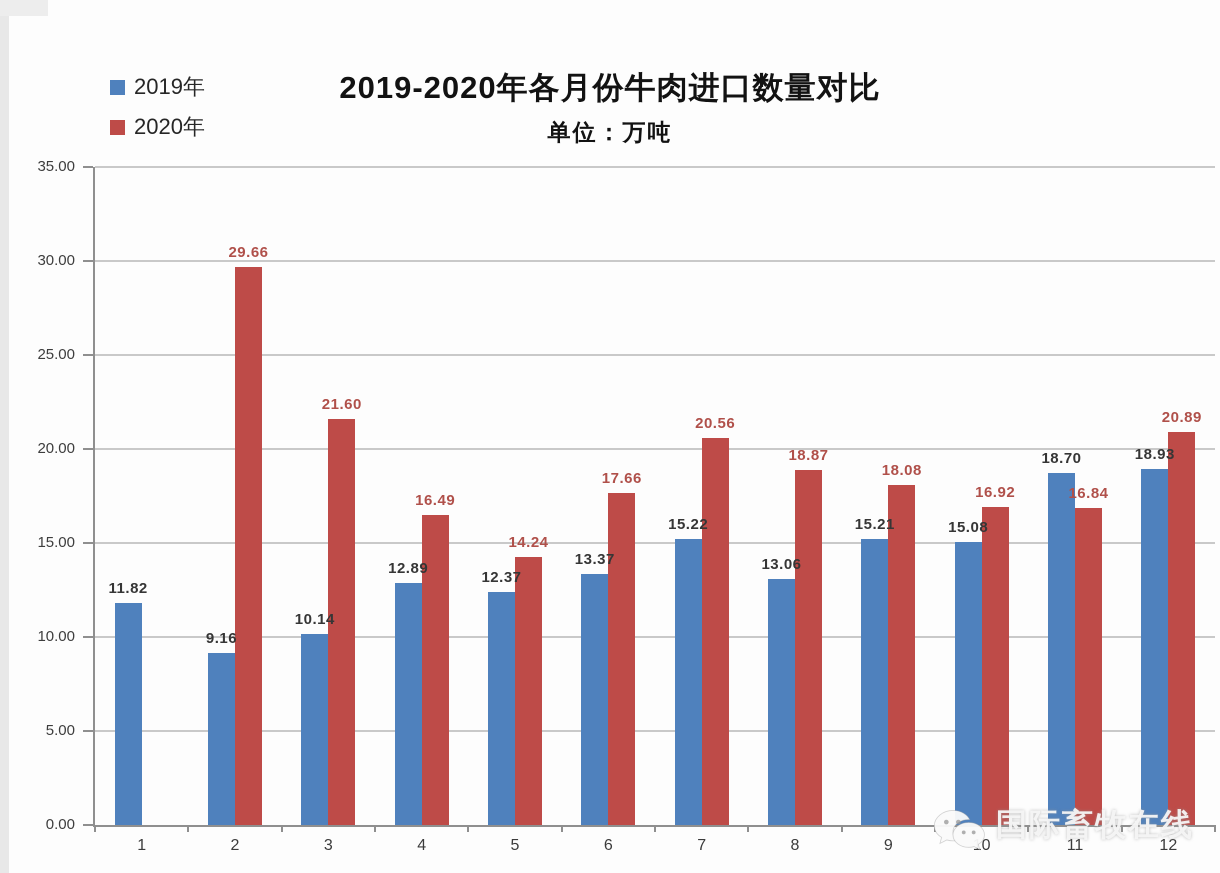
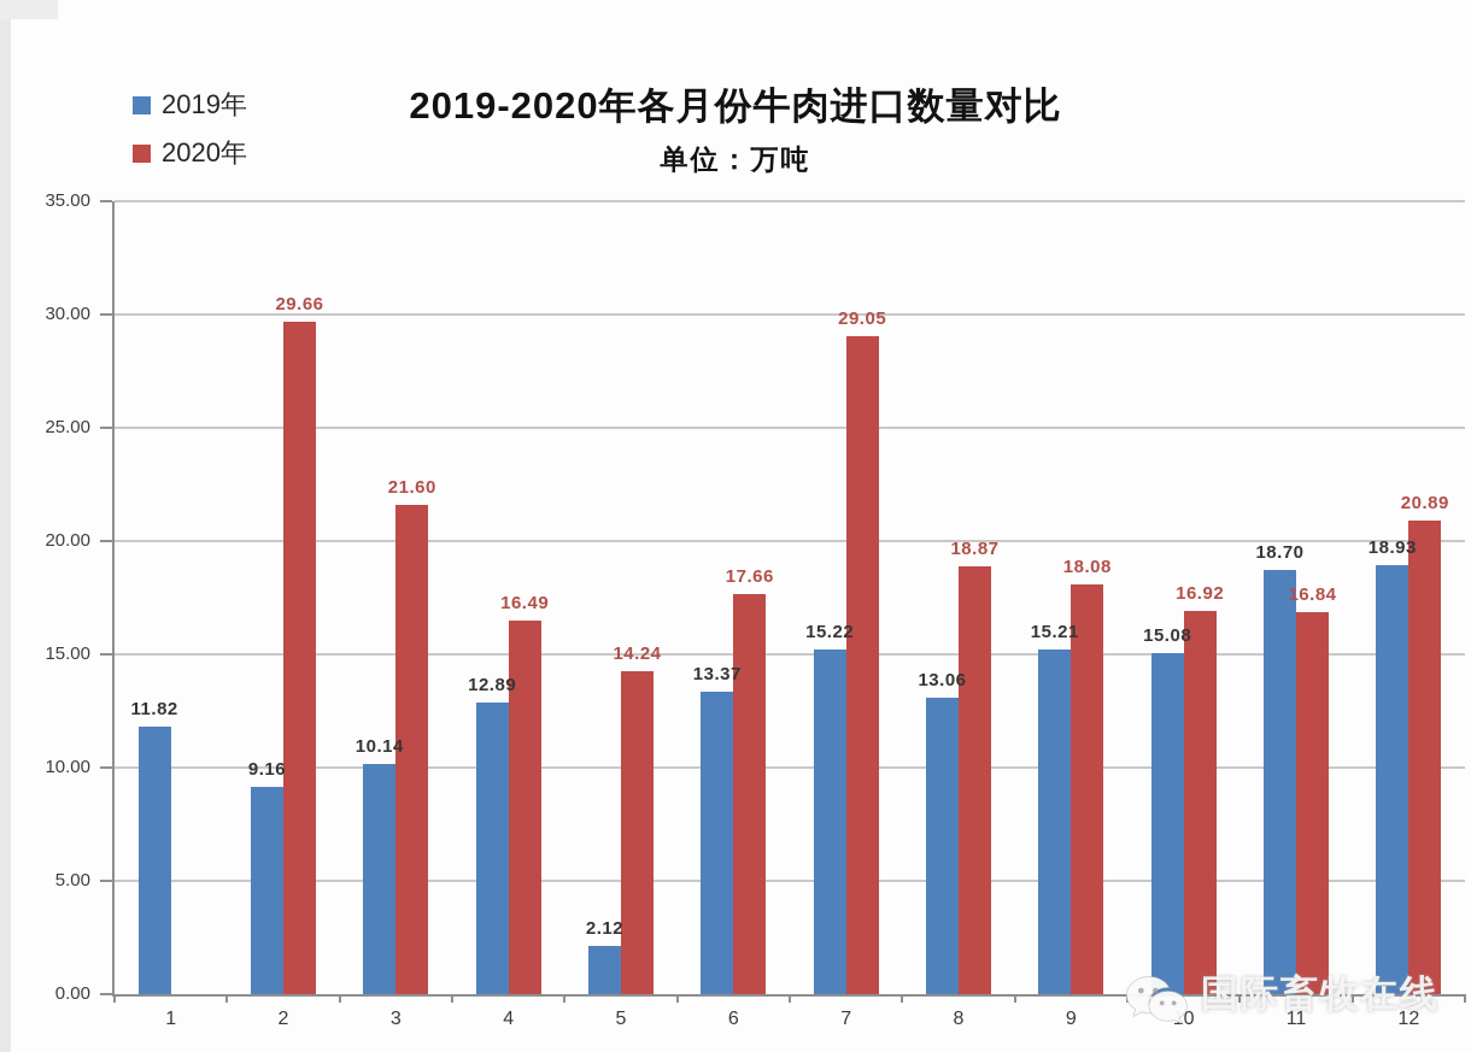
2019年/5: 12.37 -> 2.12
2020年/7: 20.56 -> 29.05
